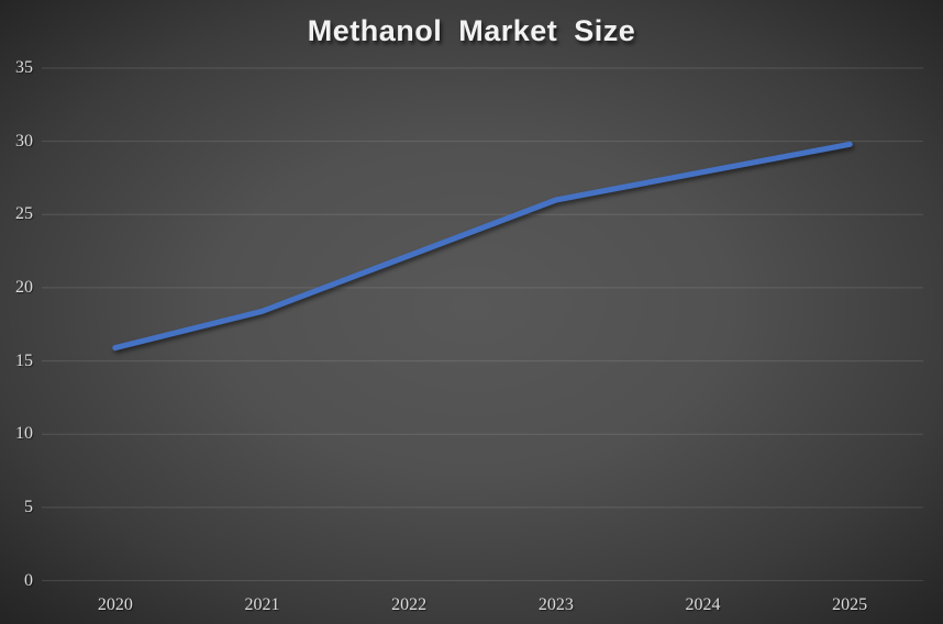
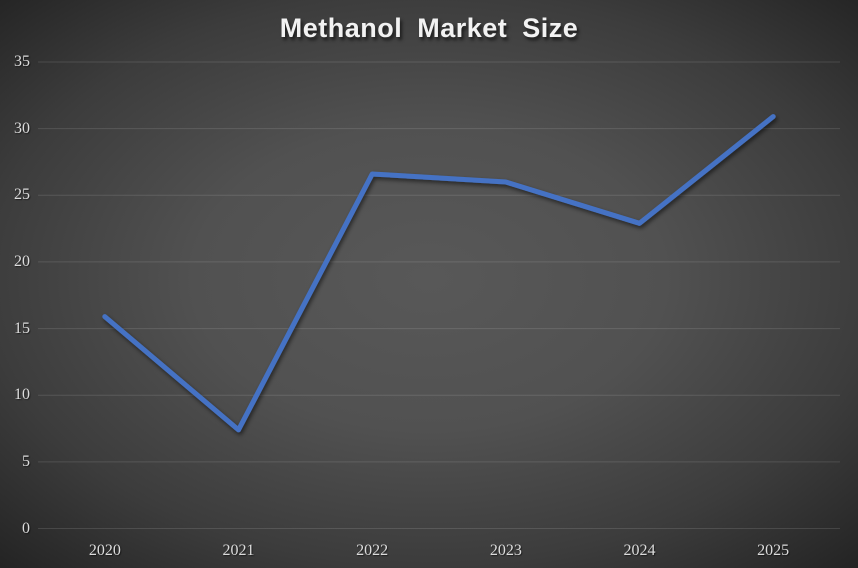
2021: 18.4 -> 7.4
2022: 22.2 -> 26.6
2024: 27.9 -> 22.9
2025: 29.8 -> 30.9
